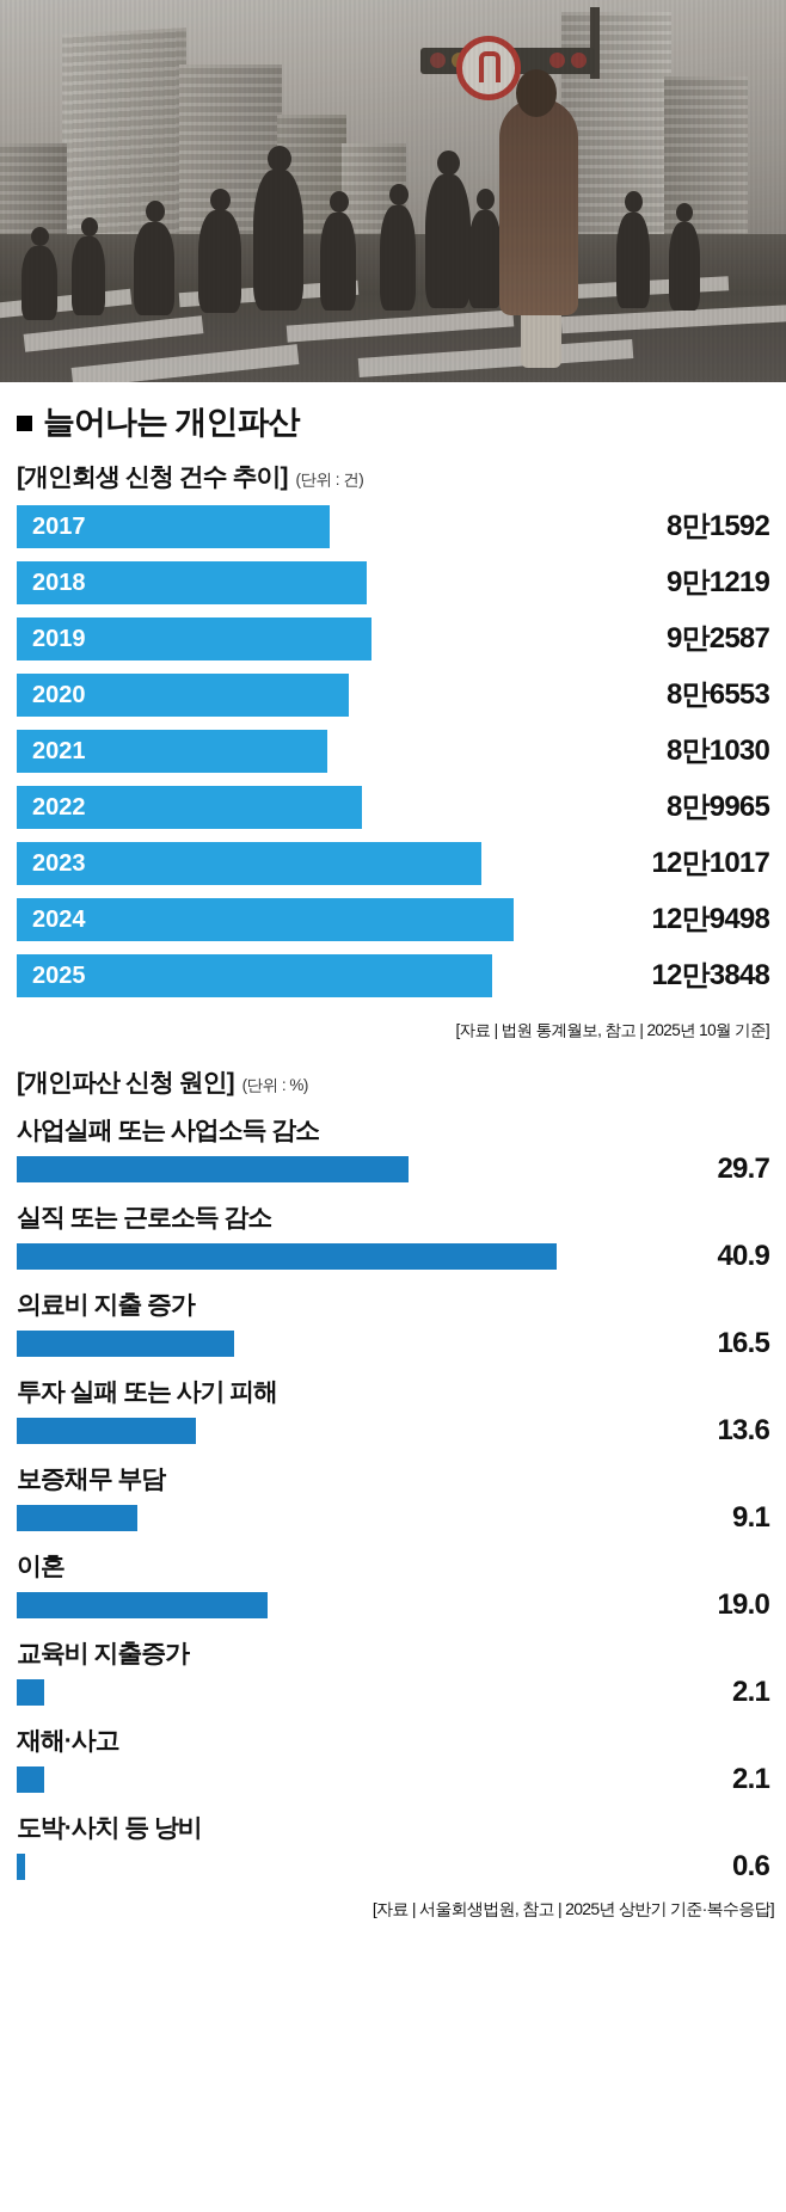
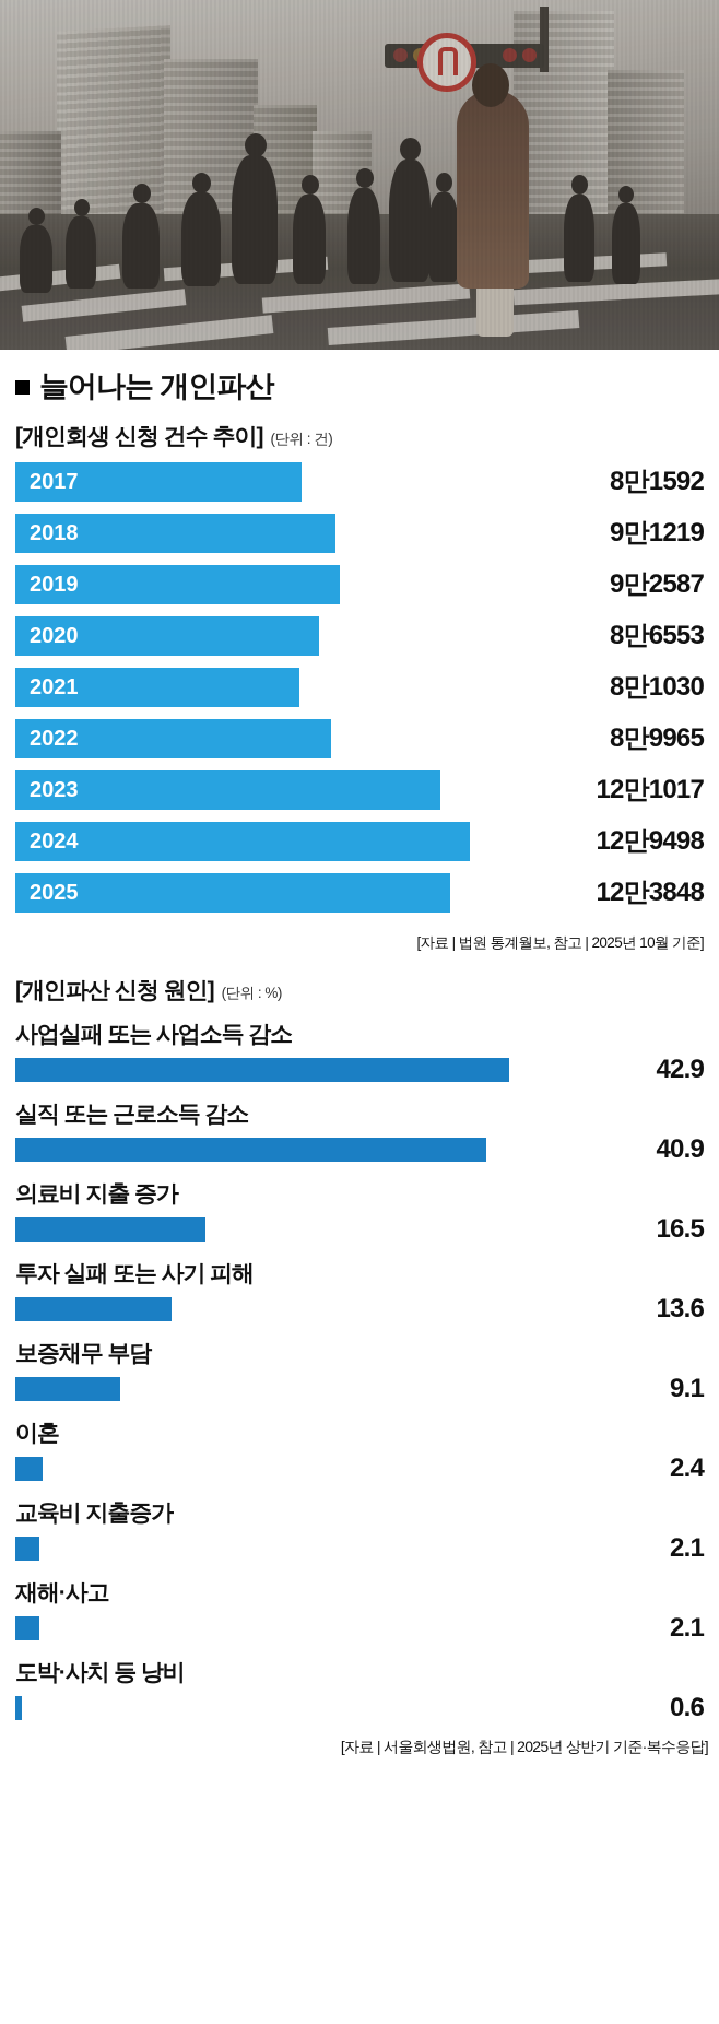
[개인파산 신청 원인]/사업실패 또는 사업소득 감소: 29.7 -> 42.9
[개인파산 신청 원인]/이혼: 19.0 -> 2.4
